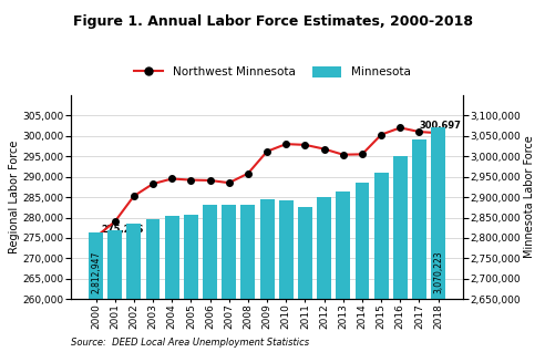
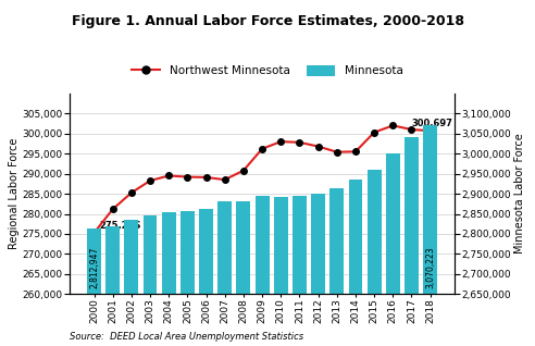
Northwest Minnesota/2001: 279,000 -> 281,200
Minnesota/2006: 2,880,000 -> 2,862,000
Minnesota/2011: 2,875,000 -> 2,895,000
